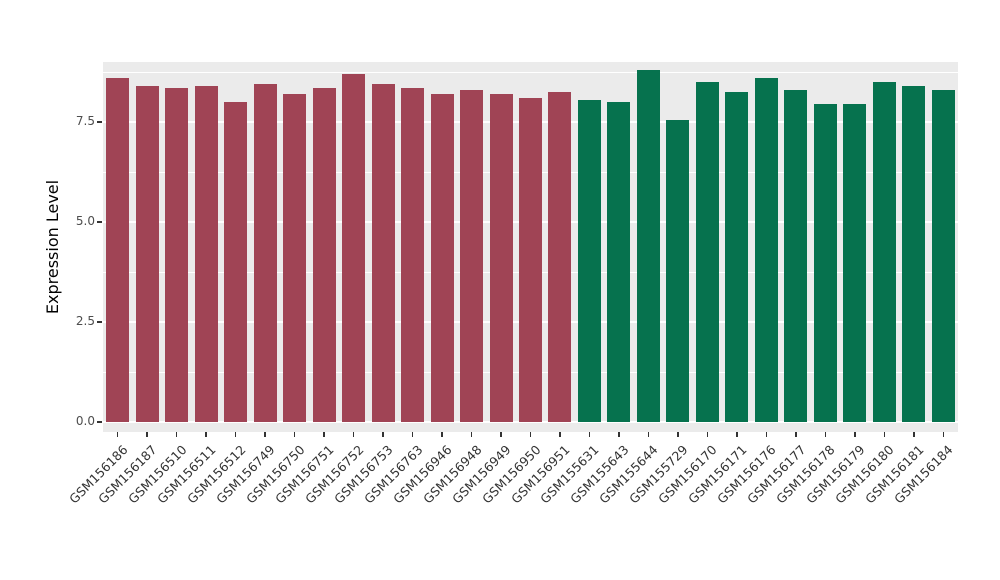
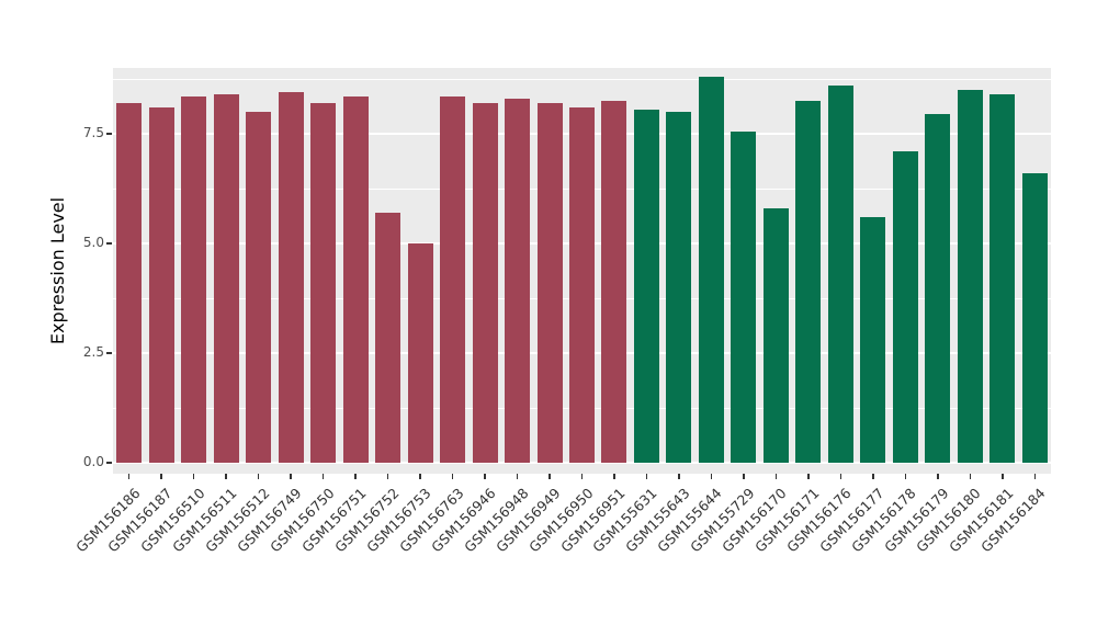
GSM156186: 8.6 -> 8.2
GSM156187: 8.4 -> 8.1
GSM156752: 8.7 -> 5.7
GSM156753: 8.4 -> 5.0
GSM156170: 8.5 -> 5.8
GSM156177: 8.3 -> 5.6
GSM156178: 8.0 -> 7.1
GSM156184: 8.3 -> 6.6
